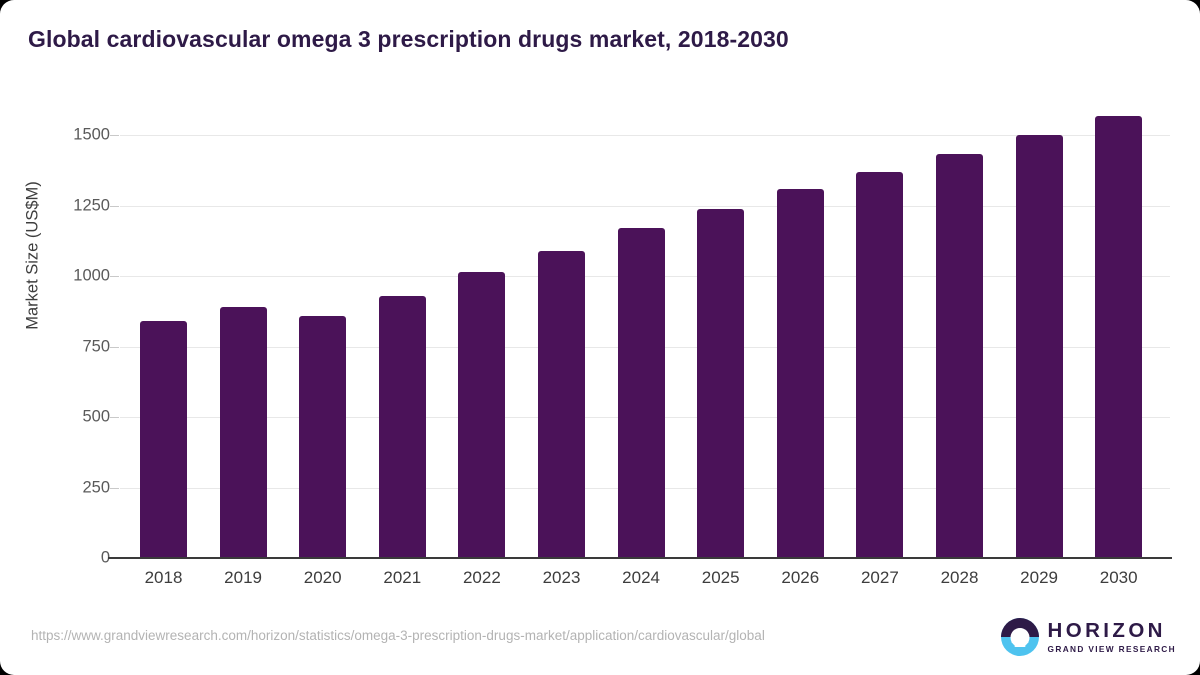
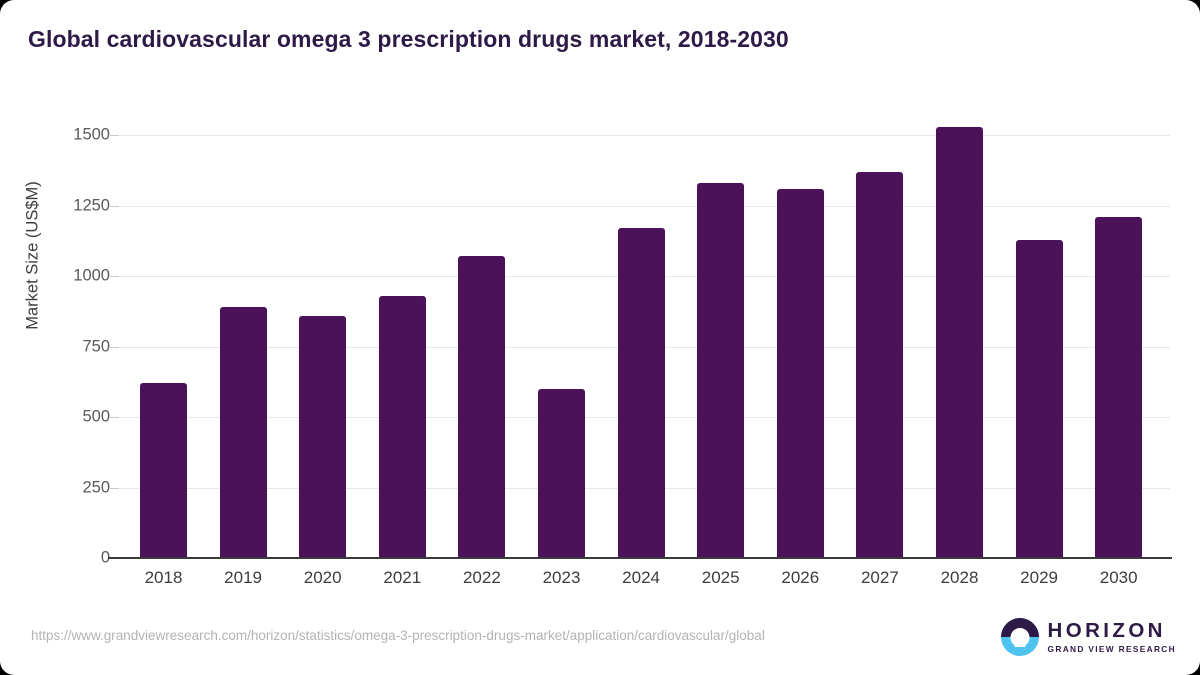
2018: 840 -> 620
2022: 1020 -> 1070
2023: 1090 -> 600
2025: 1240 -> 1330
2028: 1440 -> 1530
2029: 1500 -> 1130
2030: 1570 -> 1210
